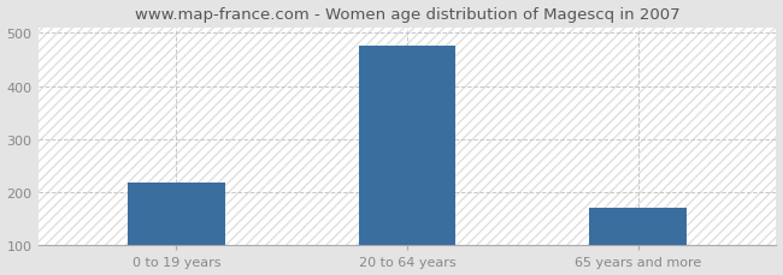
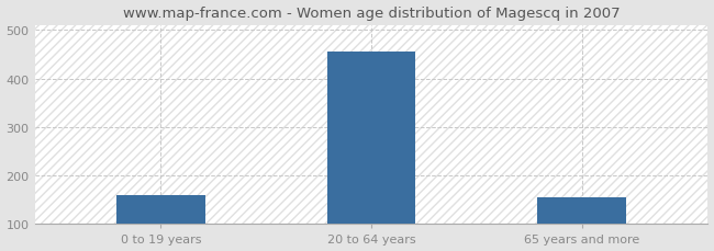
0 to 19 years: 218 -> 160
20 to 64 years: 475 -> 455
65 years and more: 172 -> 155
